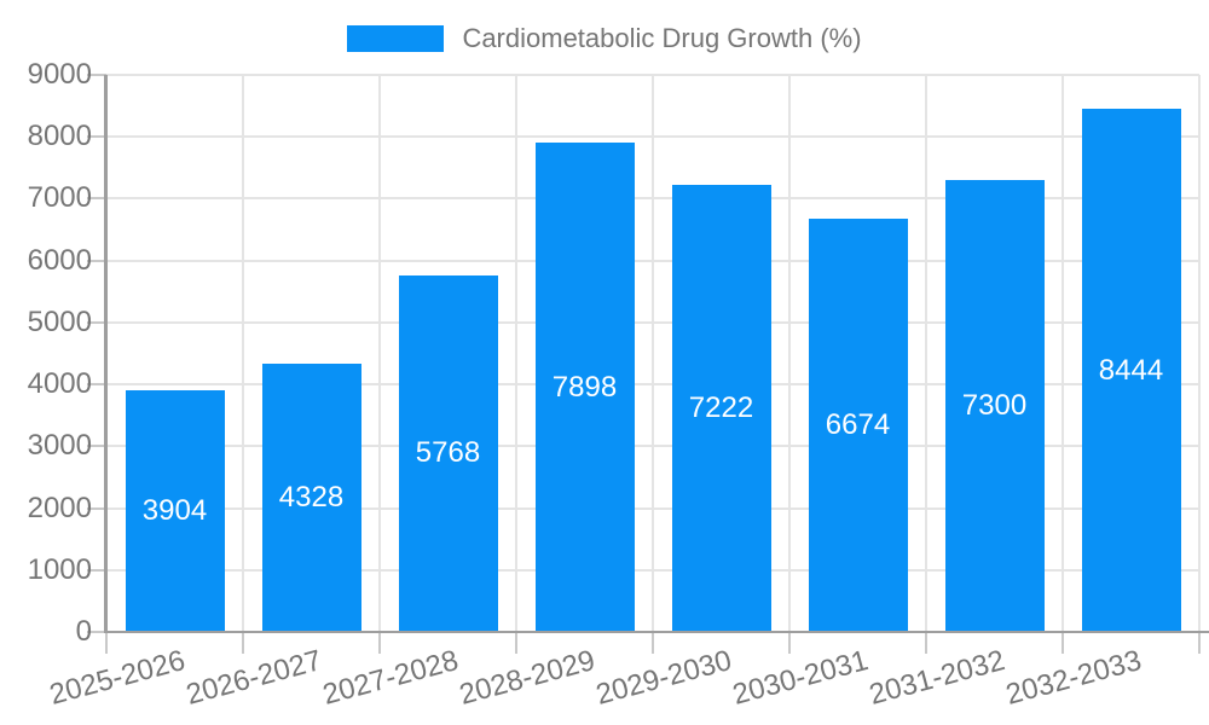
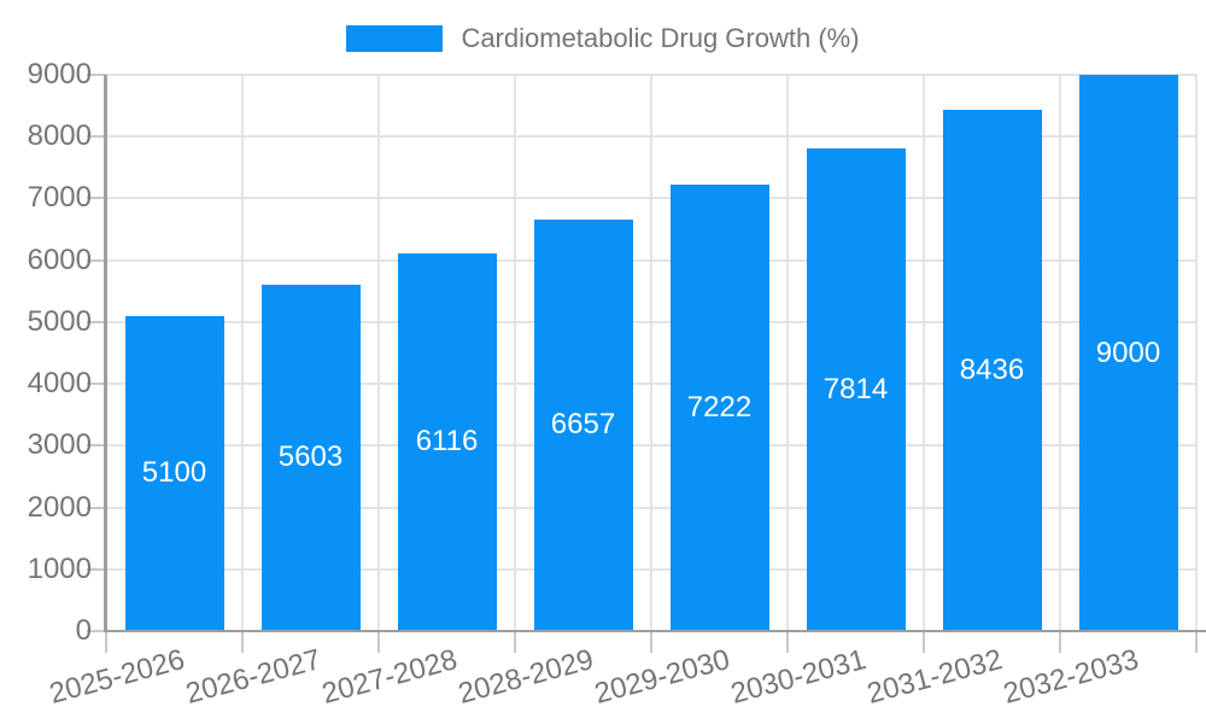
2025-2026: 3904 -> 5100
2026-2027: 4328 -> 5603
2027-2028: 5768 -> 6116
2028-2029: 7898 -> 6657
2030-2031: 6674 -> 7814
2031-2032: 7300 -> 8436
2032-2033: 8444 -> 9000
